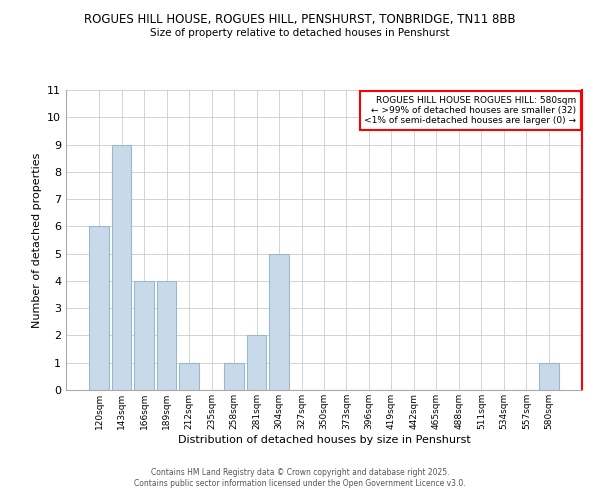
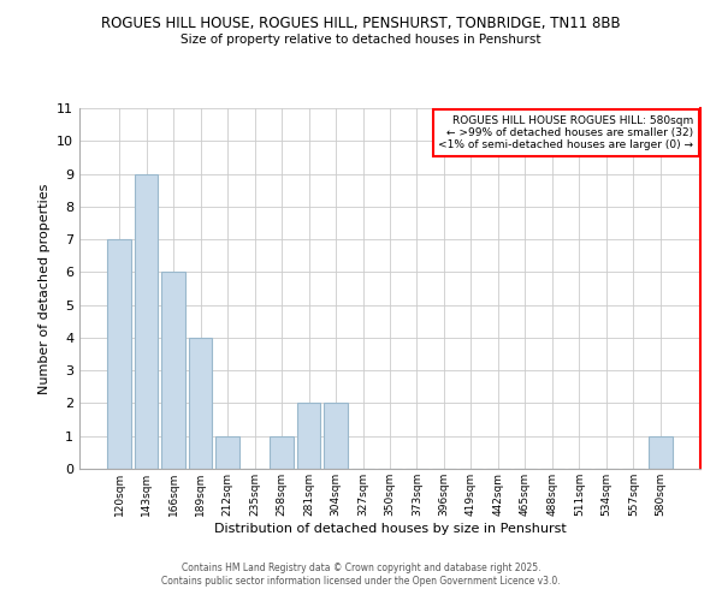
120sqm: 6 -> 7
166sqm: 4 -> 6
304sqm: 5 -> 2
